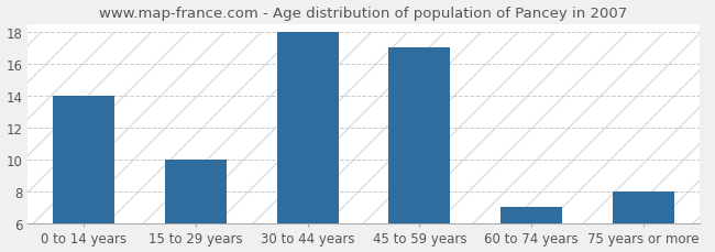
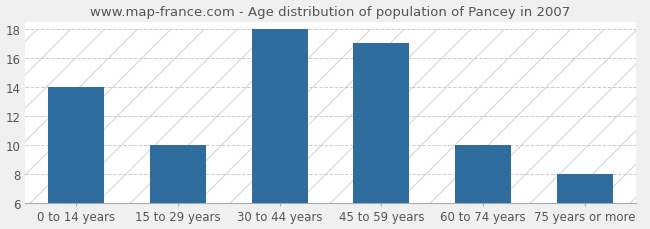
60 to 74 years: 7 -> 10
